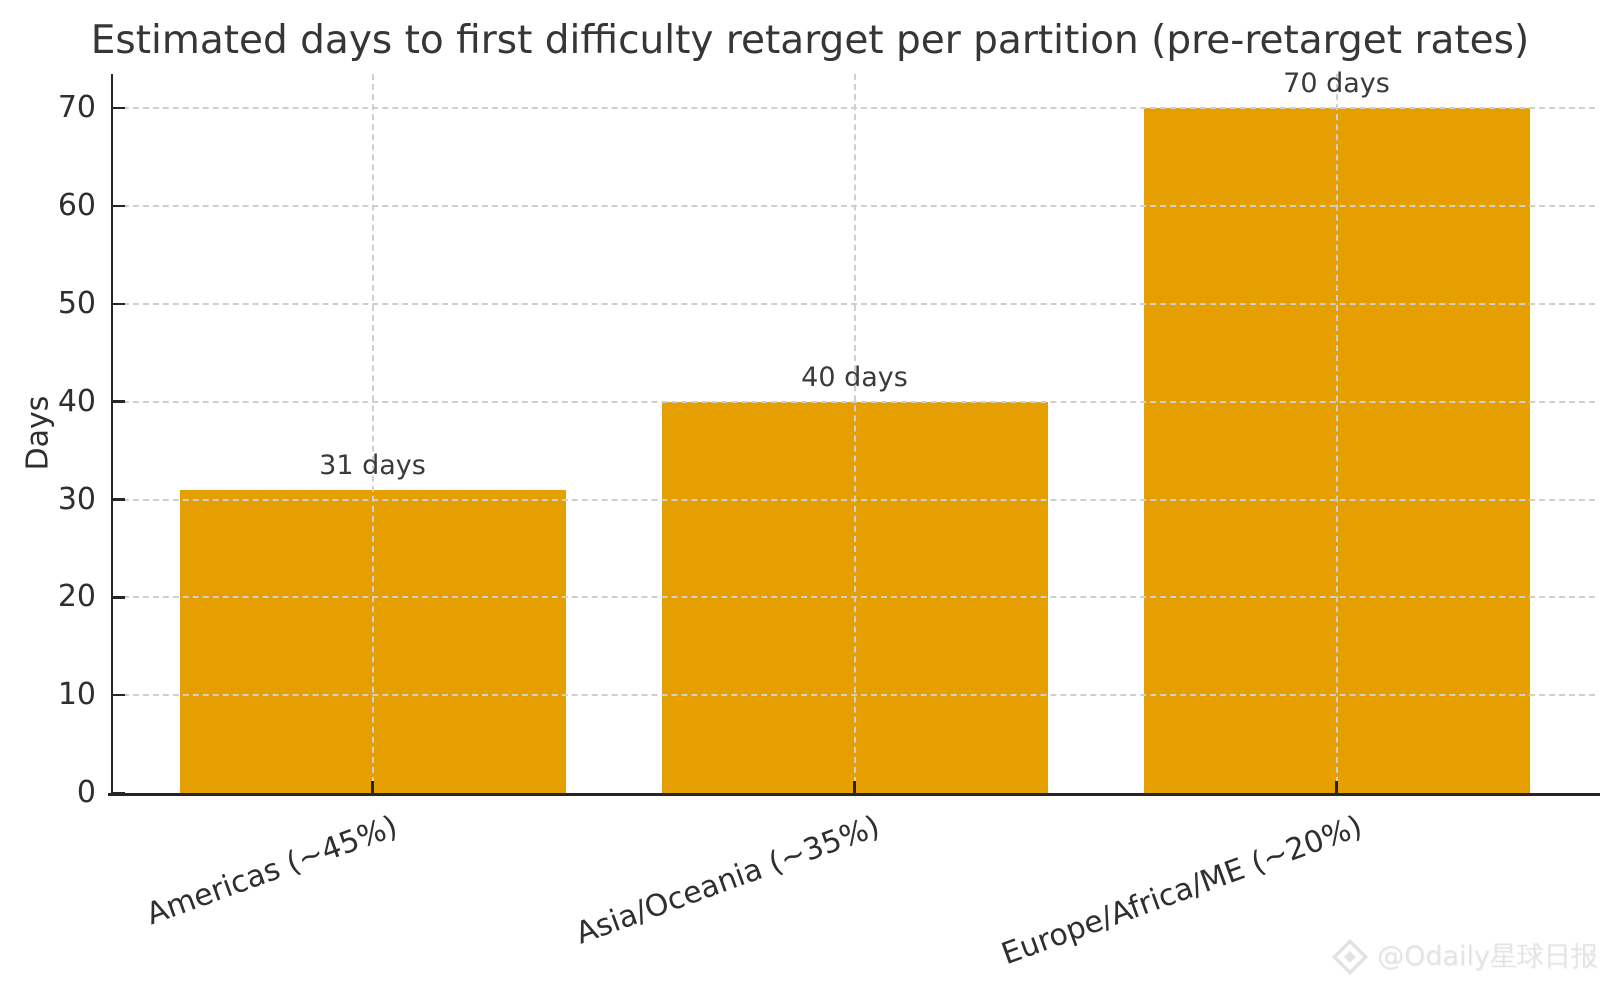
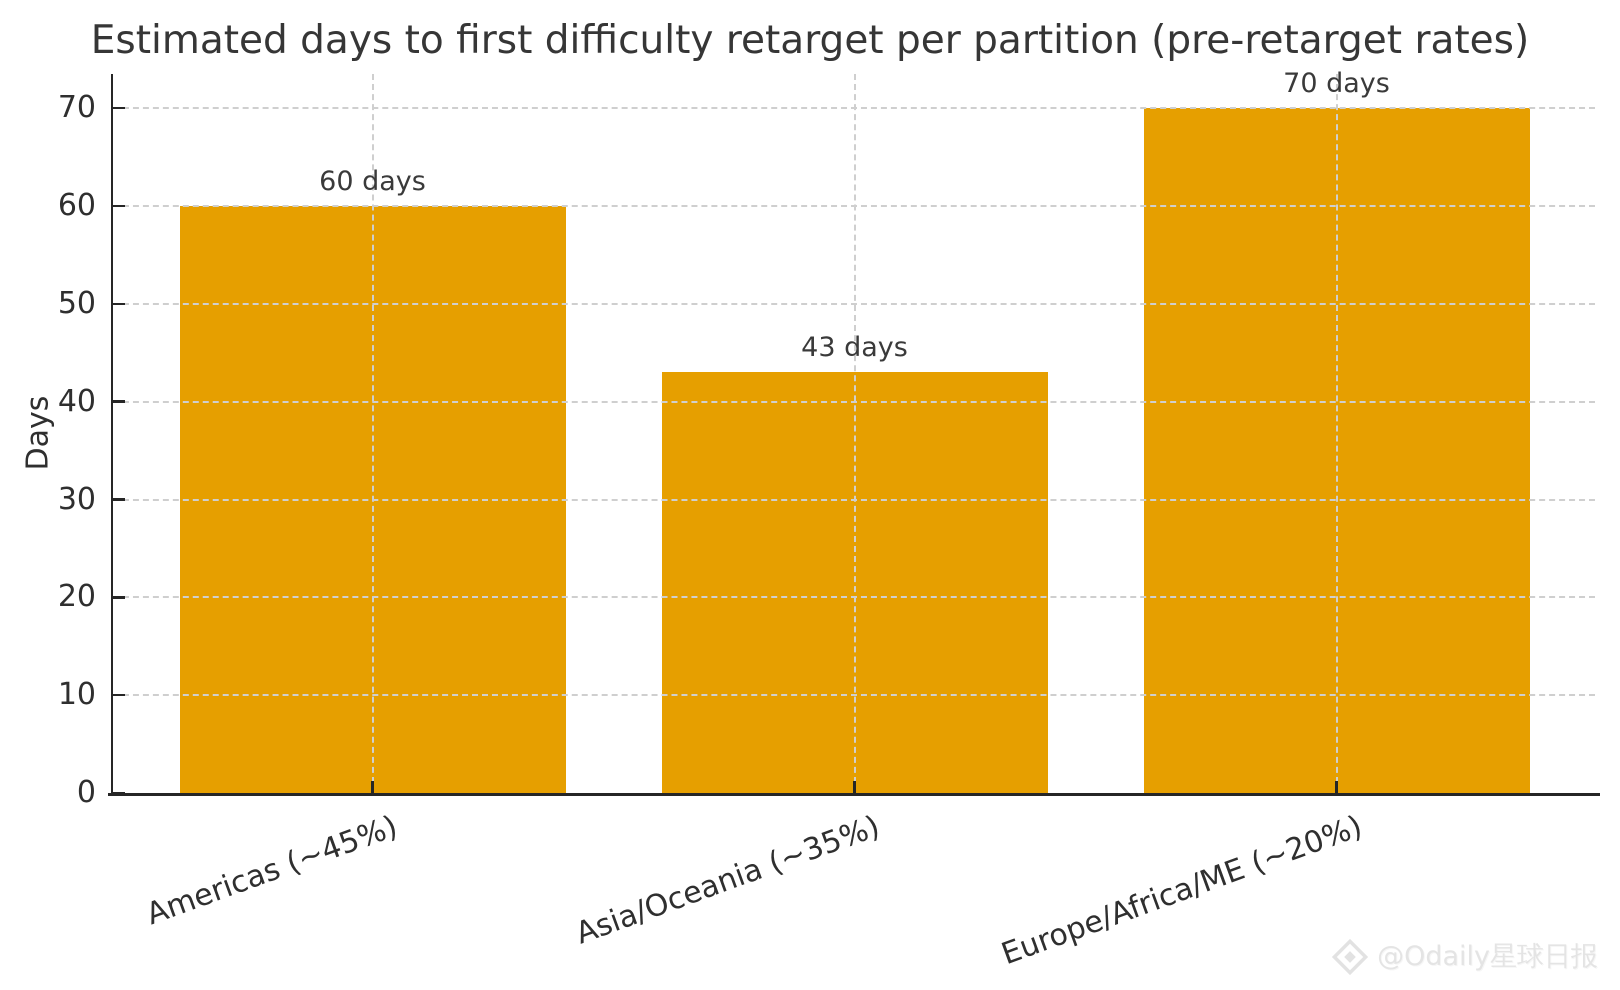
Americas (~45%): 31 -> 60
Asia/Oceania (~35%): 40 -> 43
